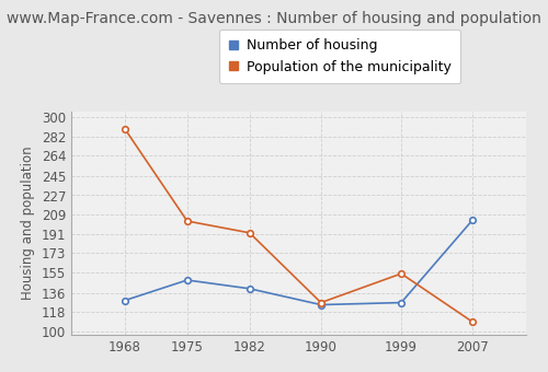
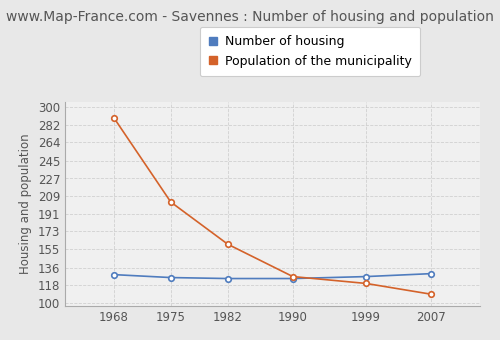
Number of housing/1975: 148 -> 126
Number of housing/1982: 140 -> 125
Population of the municipality/1982: 192 -> 160
Population of the municipality/1999: 154 -> 120
Number of housing/2007: 204 -> 130
